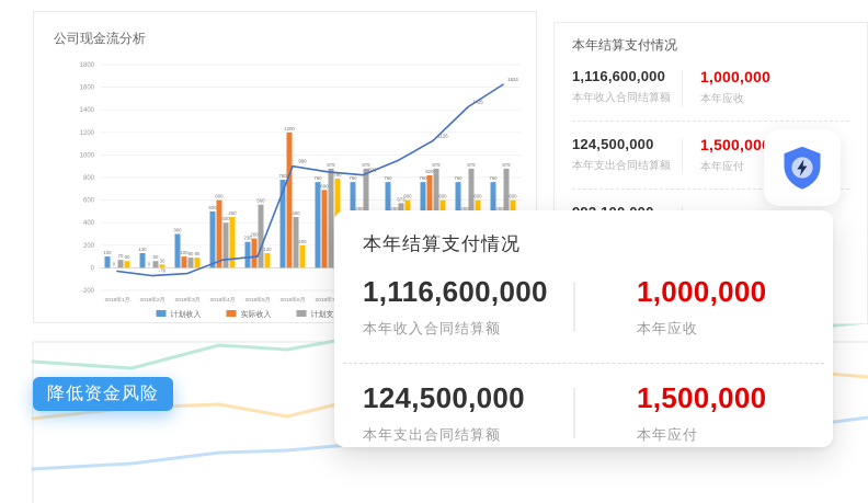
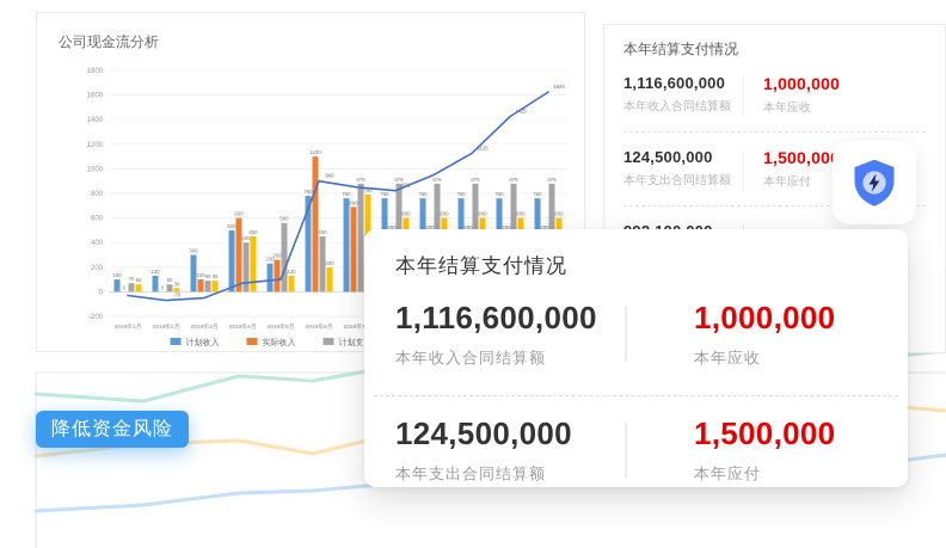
实际收入/2019年6月: 1200 -> 1100
实际支出/2019年8月: 350 -> 600
计划支出/2019年9月: 573 -> 879
实际收入/2019年10月: 820 -> 490
